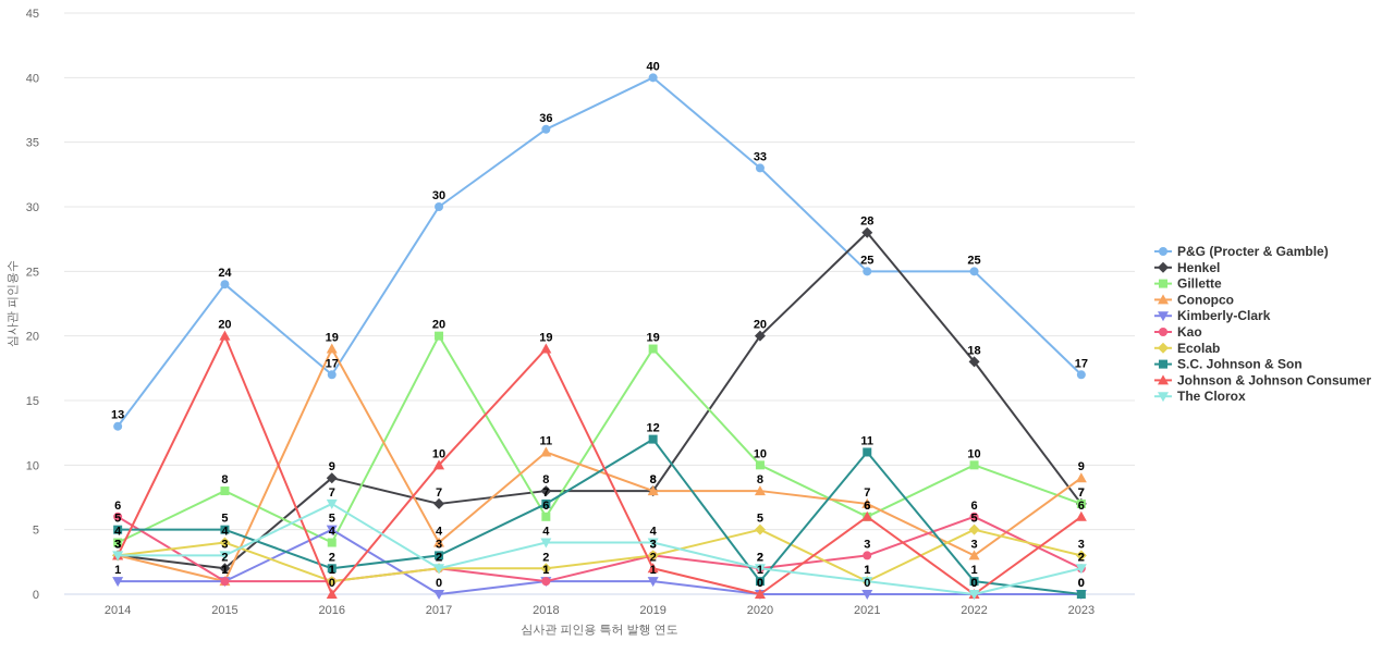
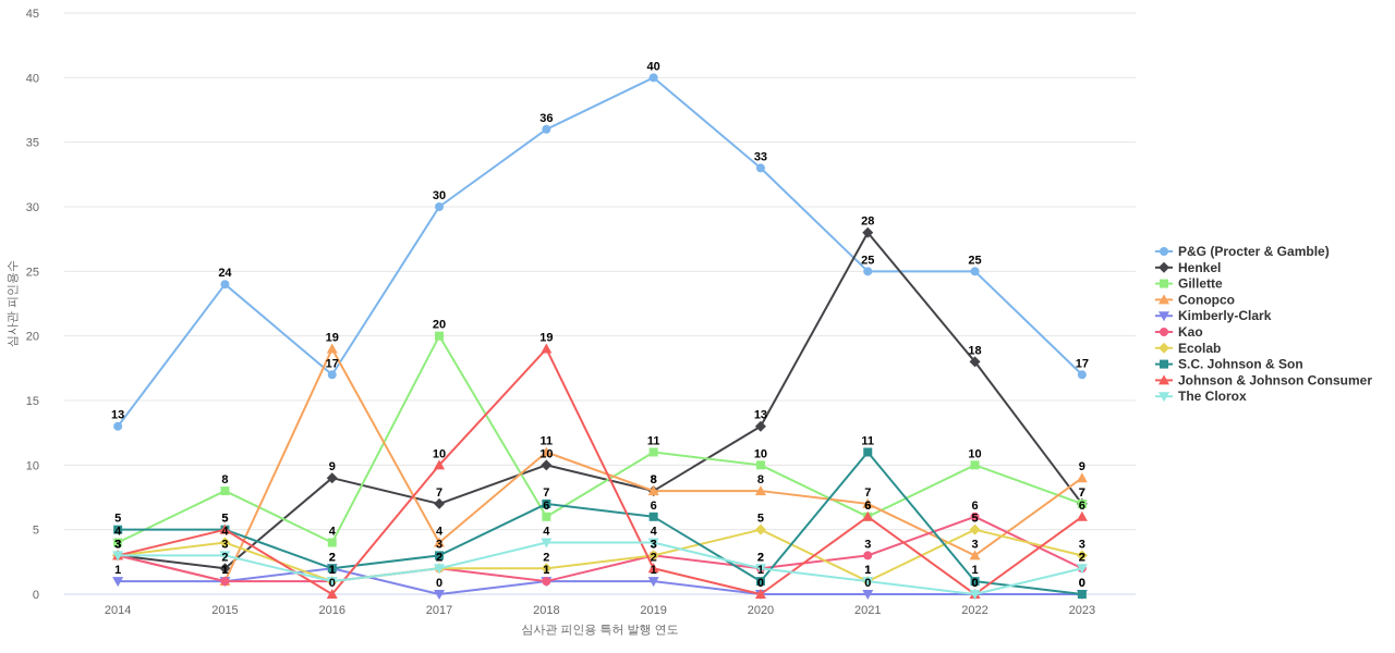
Kao/2014: 6 -> 3
Johnson & Johnson Consumer/2015: 20 -> 5
Kimberly-Clark/2016: 5 -> 2
The Clorox/2016: 7 -> 1
Henkel/2018: 8 -> 10
Gillette/2019: 19 -> 11
S.C. Johnson & Son/2019: 12 -> 6
Henkel/2020: 20 -> 13
